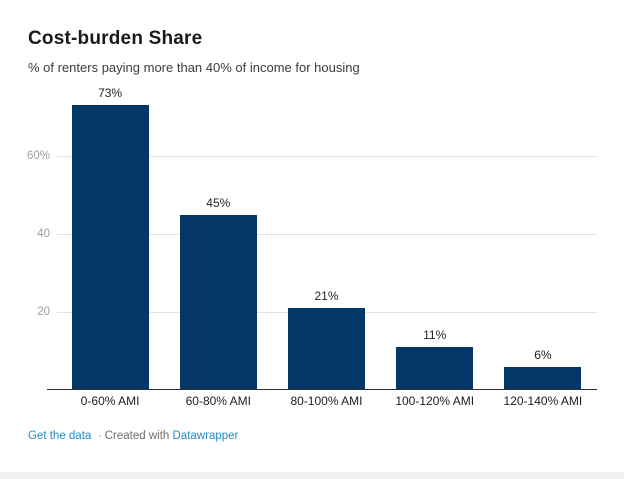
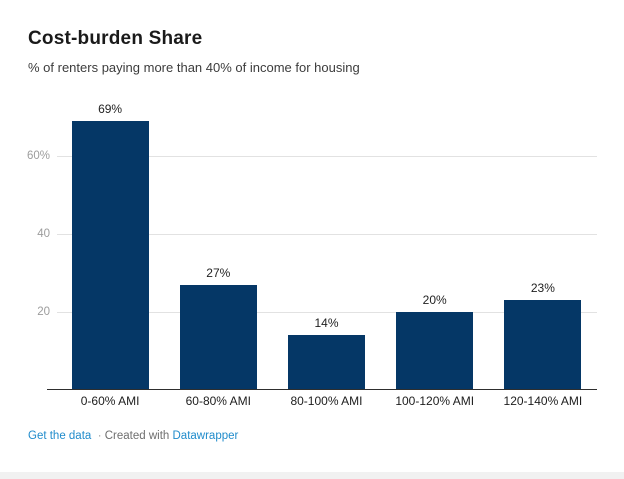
0-60% AMI: 73% -> 69%
60-80% AMI: 45% -> 27%
80-100% AMI: 21% -> 14%
100-120% AMI: 11% -> 20%
120-140% AMI: 6% -> 23%
